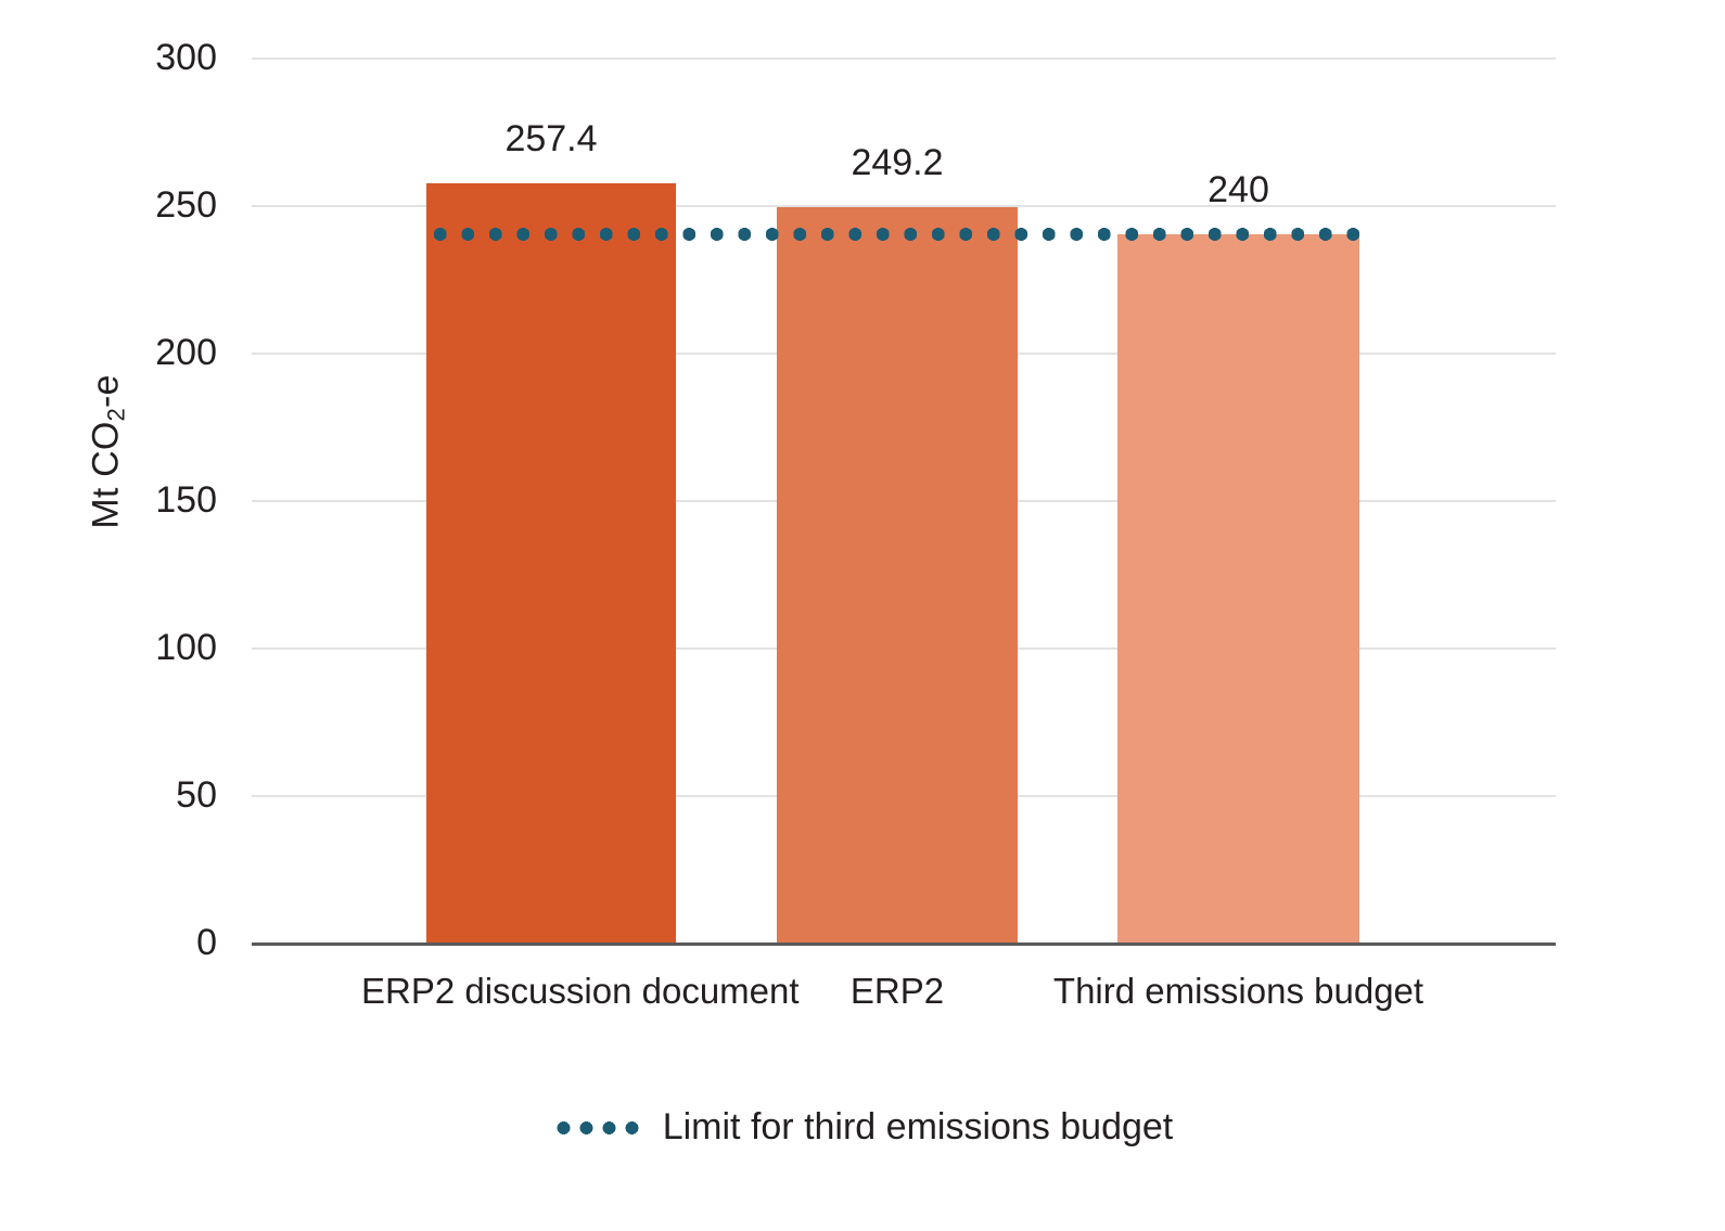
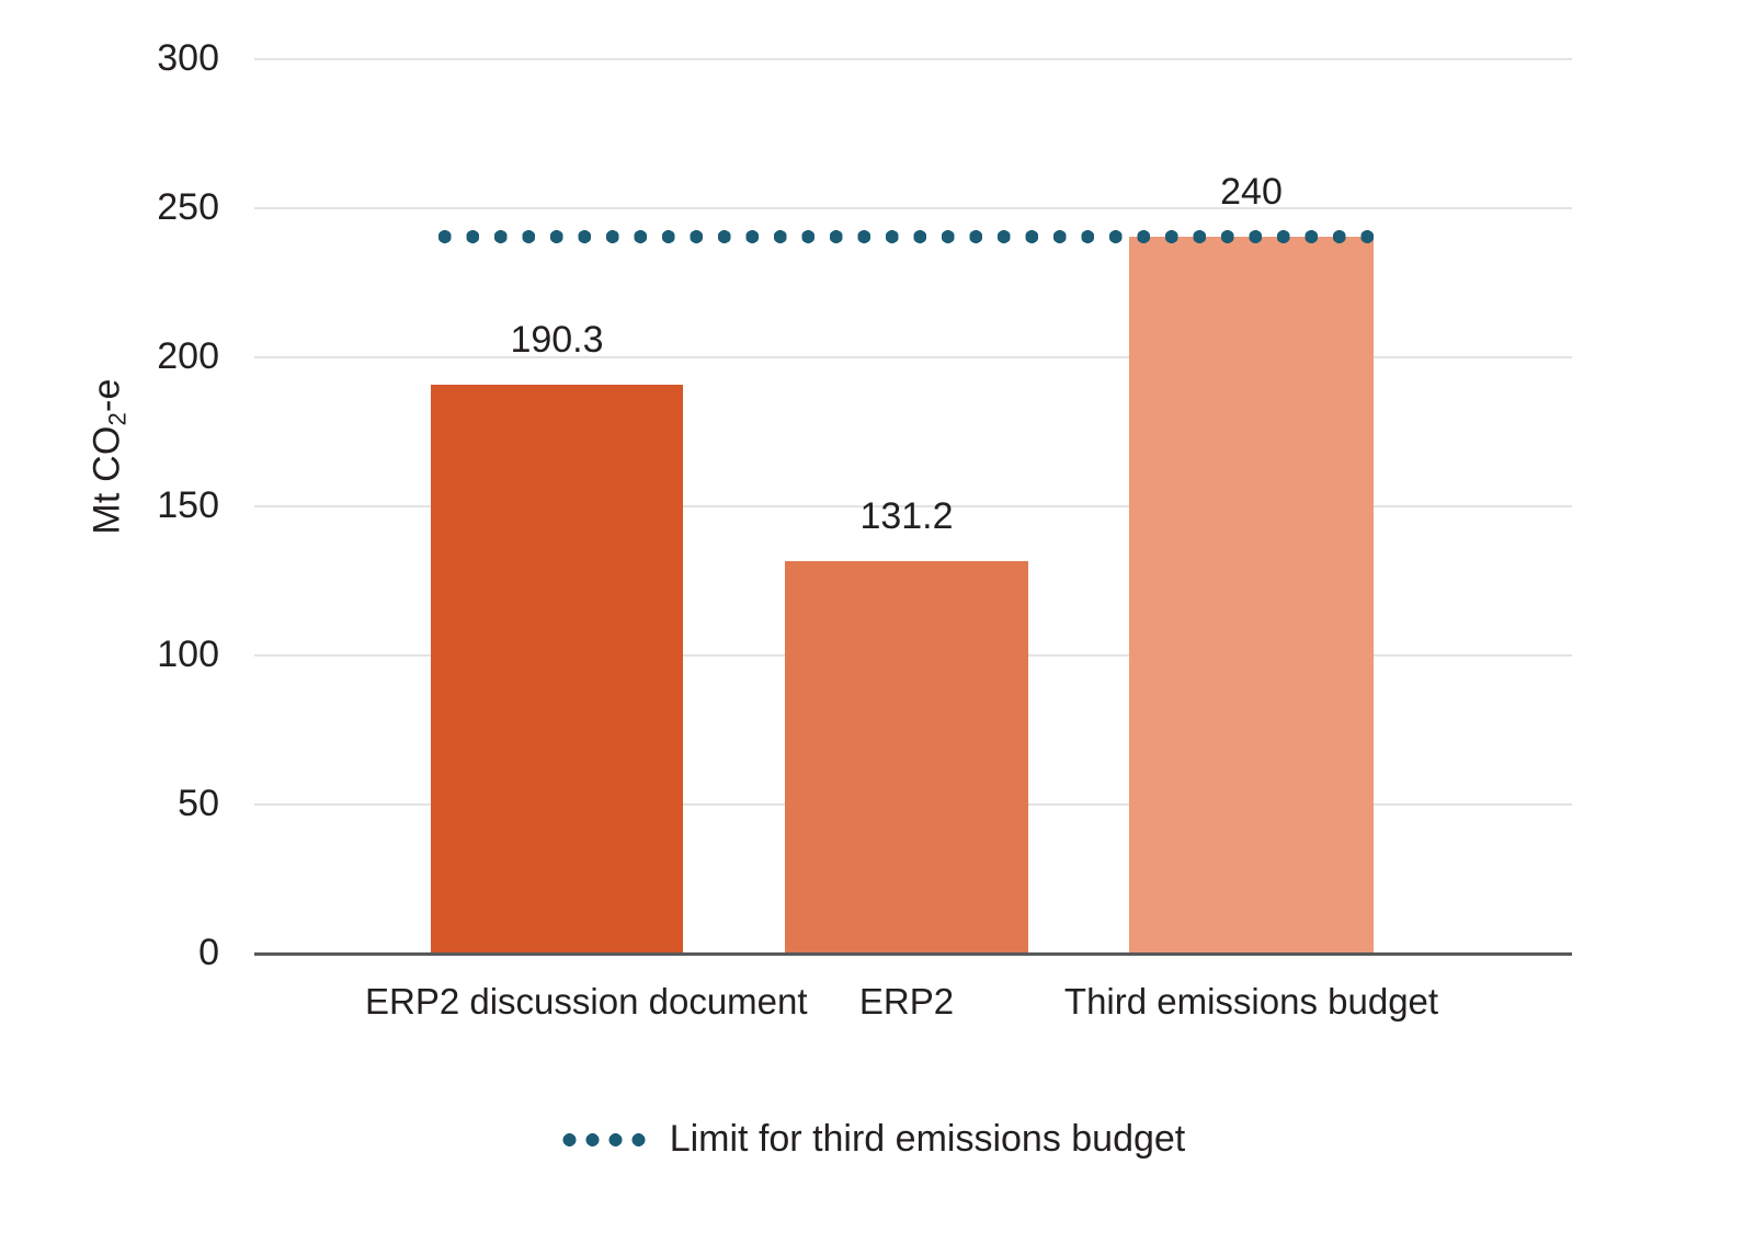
ERP2 discussion document: 257.4 -> 190.3
ERP2: 249.2 -> 131.2
